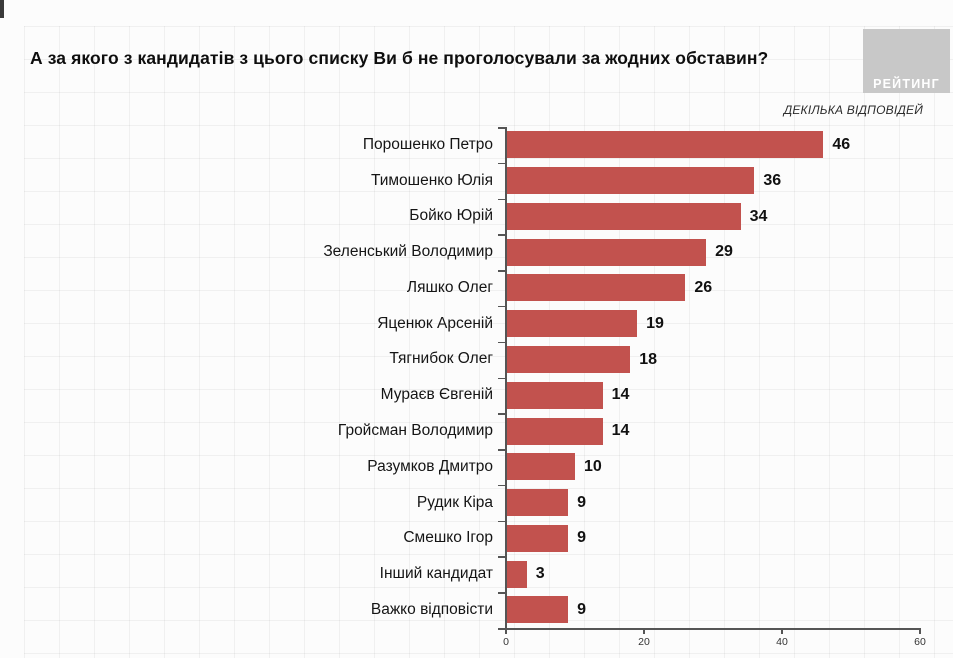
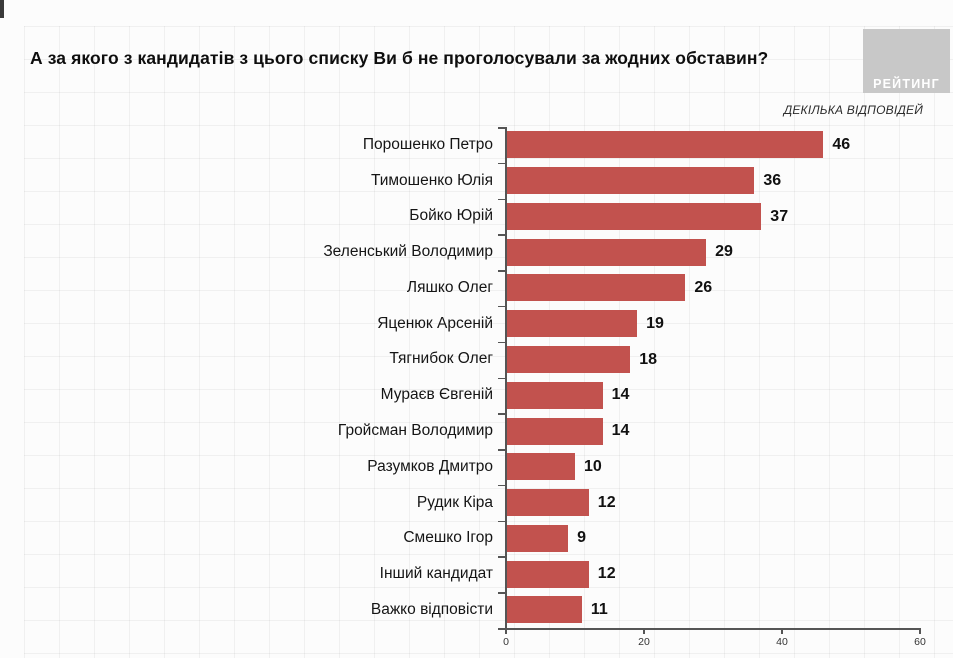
Бойко Юрій: 34 -> 37
Рудик Кіра: 9 -> 12
Інший кандидат: 3 -> 12
Важко відповісти: 9 -> 11
